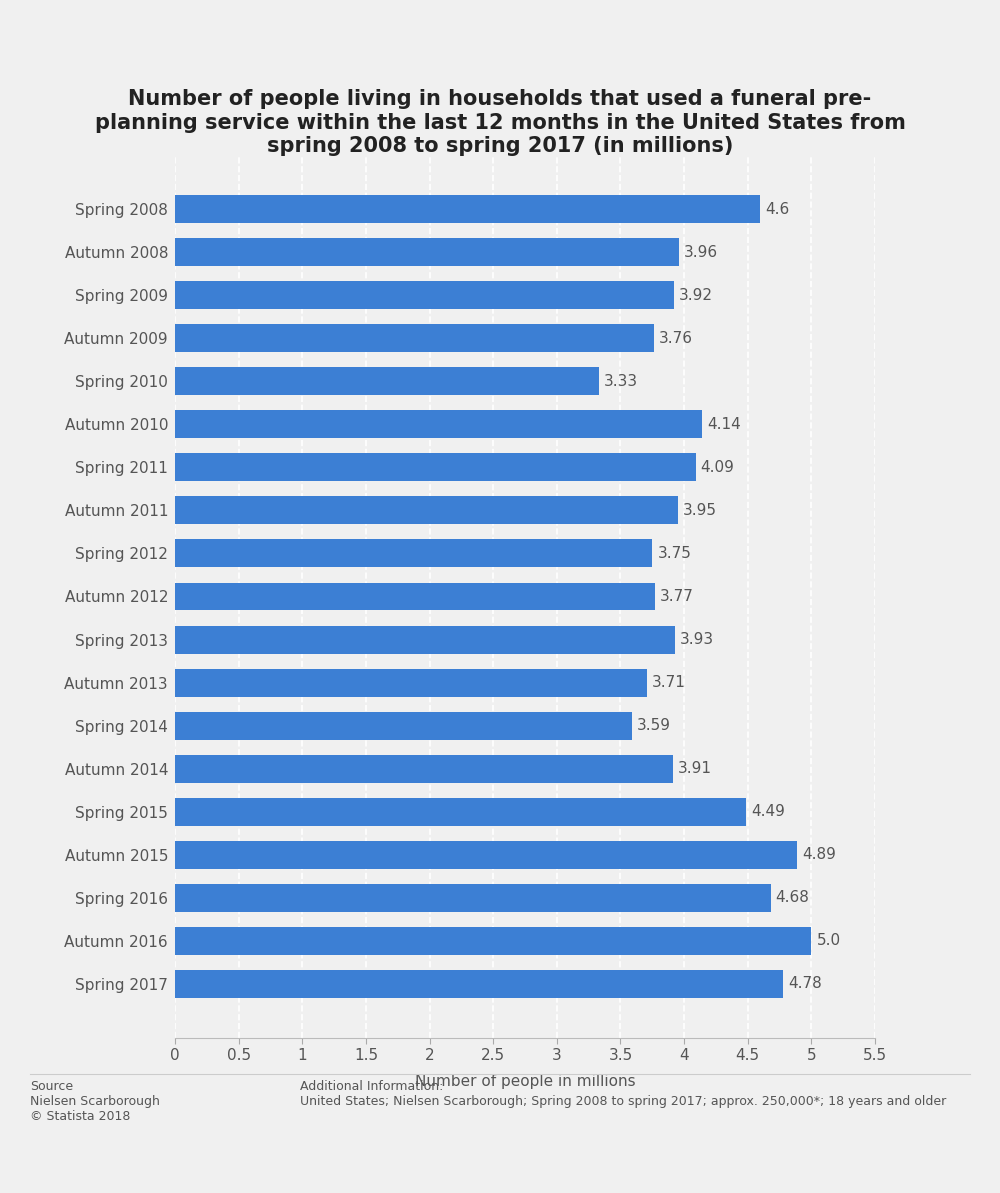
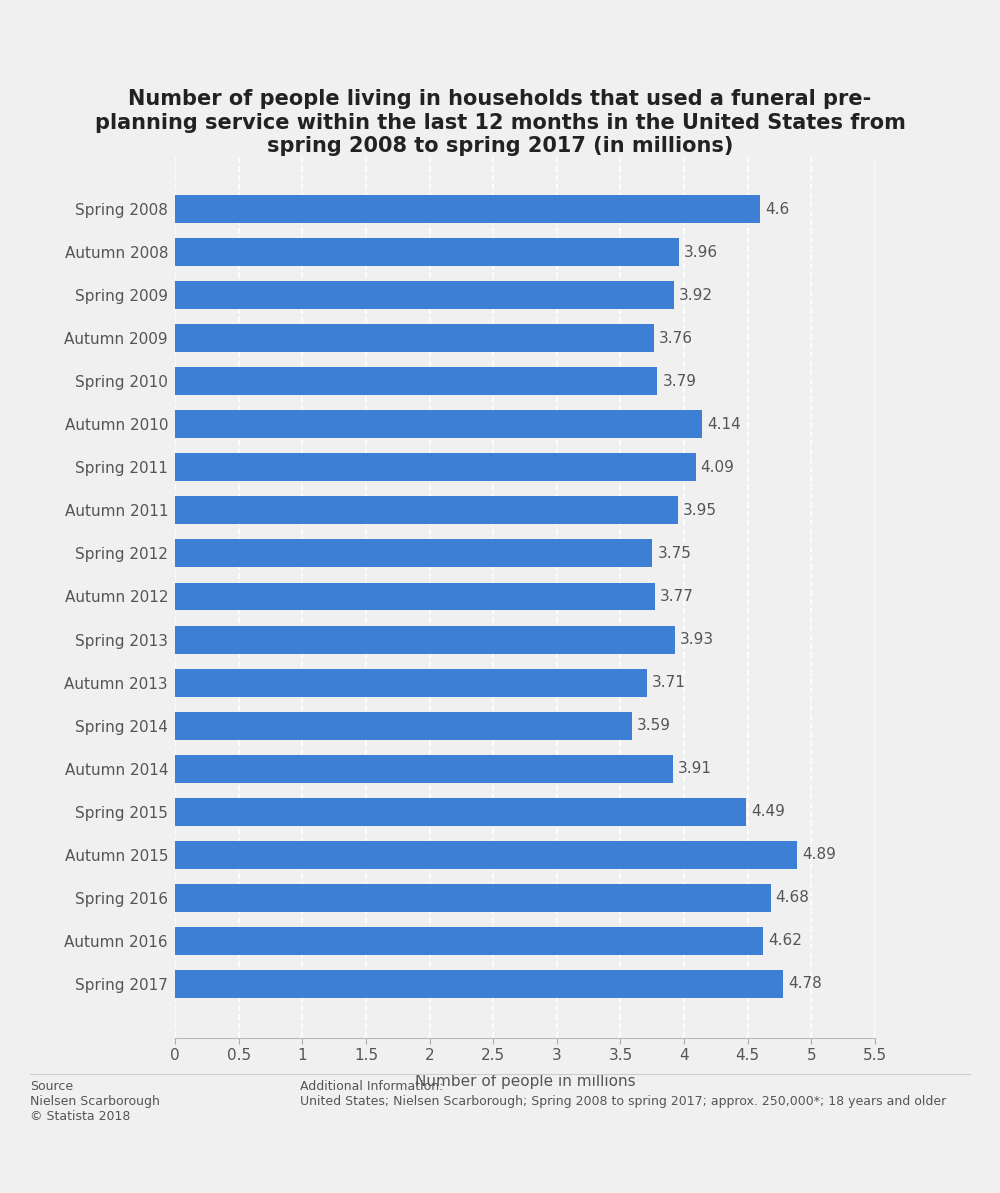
Spring 2010: 3.33 -> 3.79
Autumn 2016: 5.0 -> 4.62
